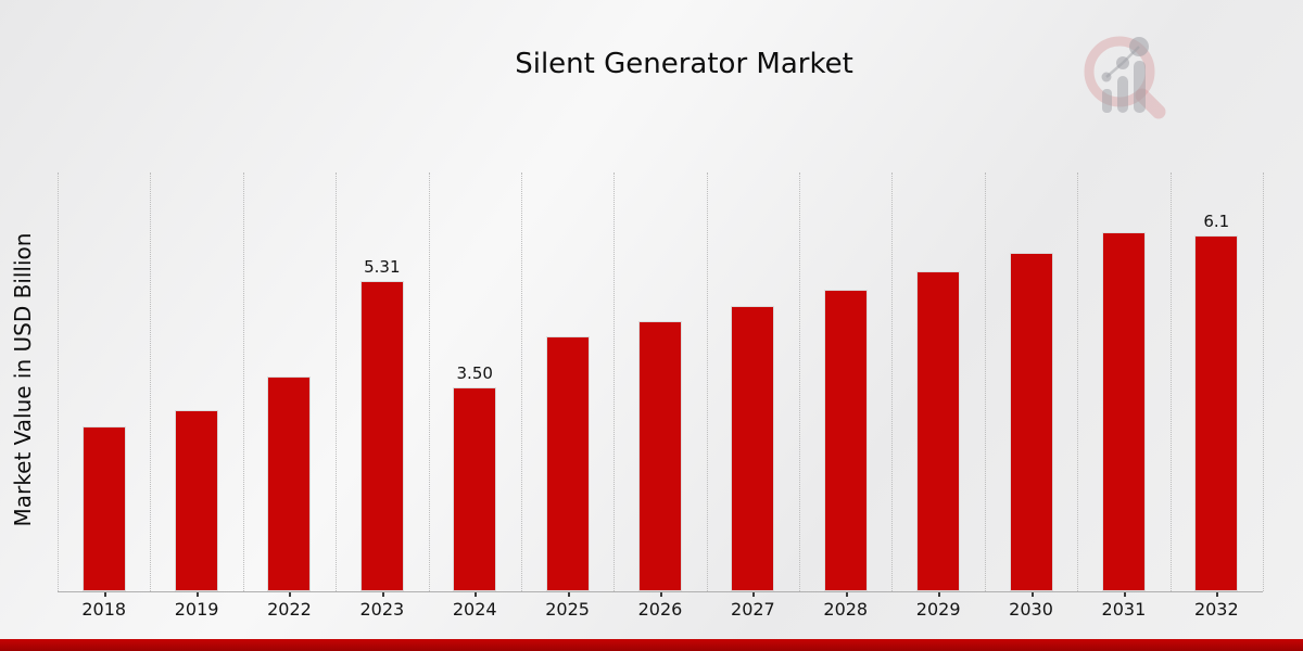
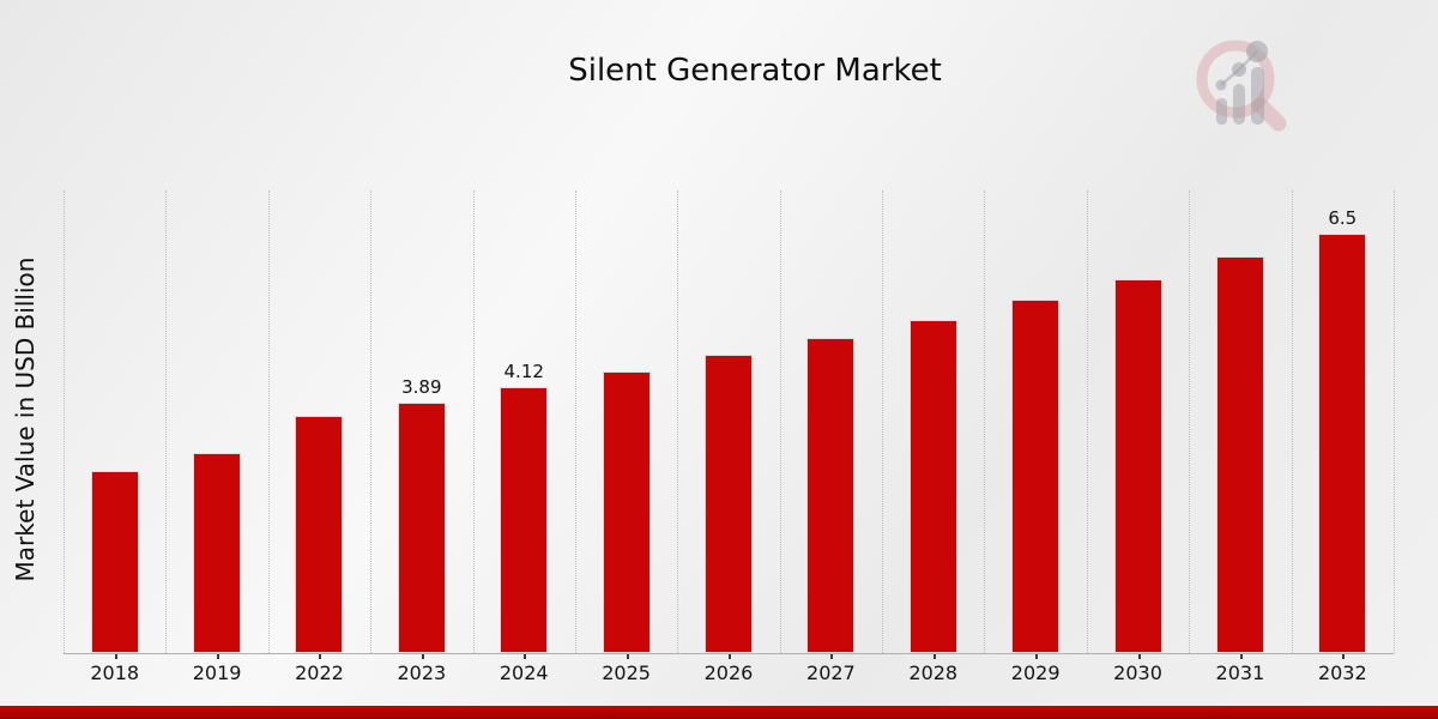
2023: 5.31 -> 3.89
2024: 3.50 -> 4.12
2032: 6.1 -> 6.5
